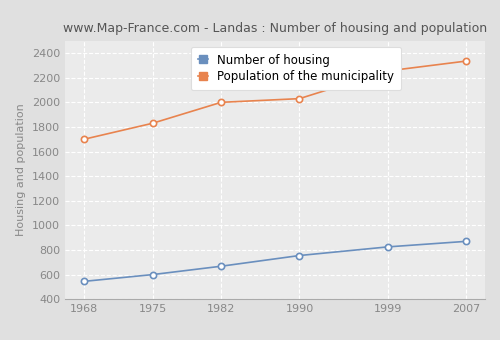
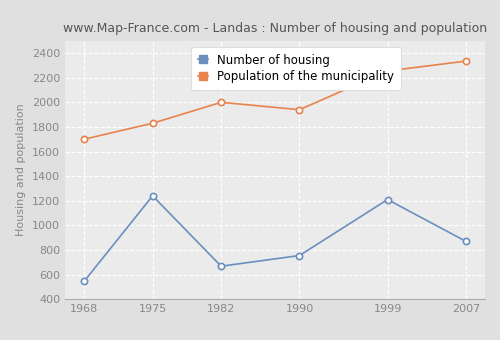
Number of housing/1975: 600 -> 1240
Population of the municipality/1990: 2030 -> 1940
Number of housing/1999: 820 -> 1210
